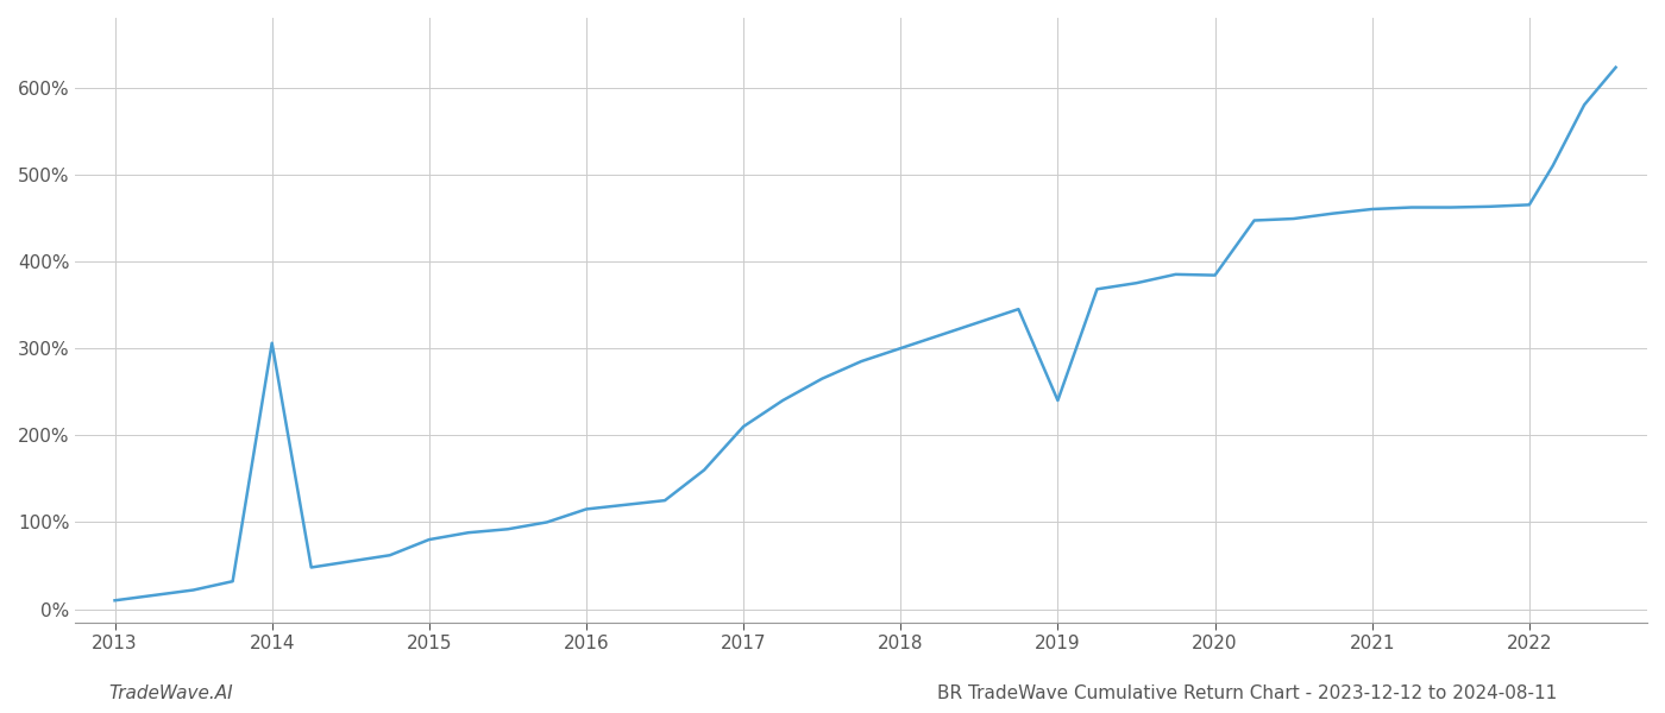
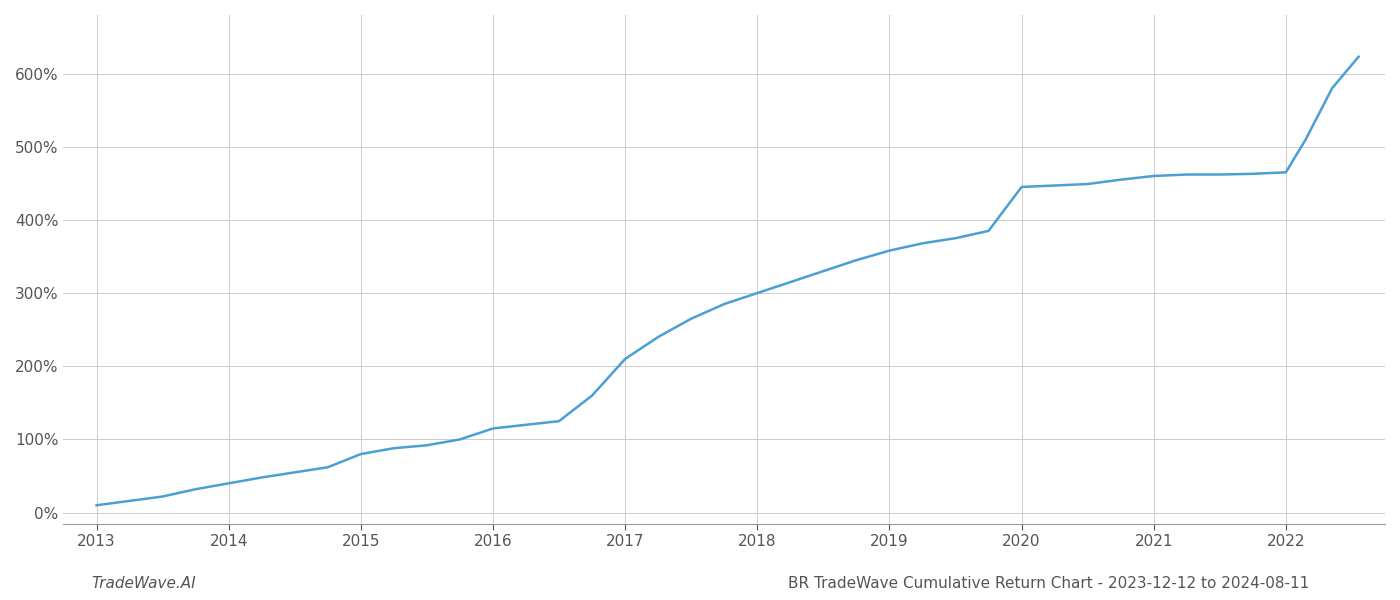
2014: 306% -> 40%
2019: 240% -> 358%
2020: 384% -> 445%
